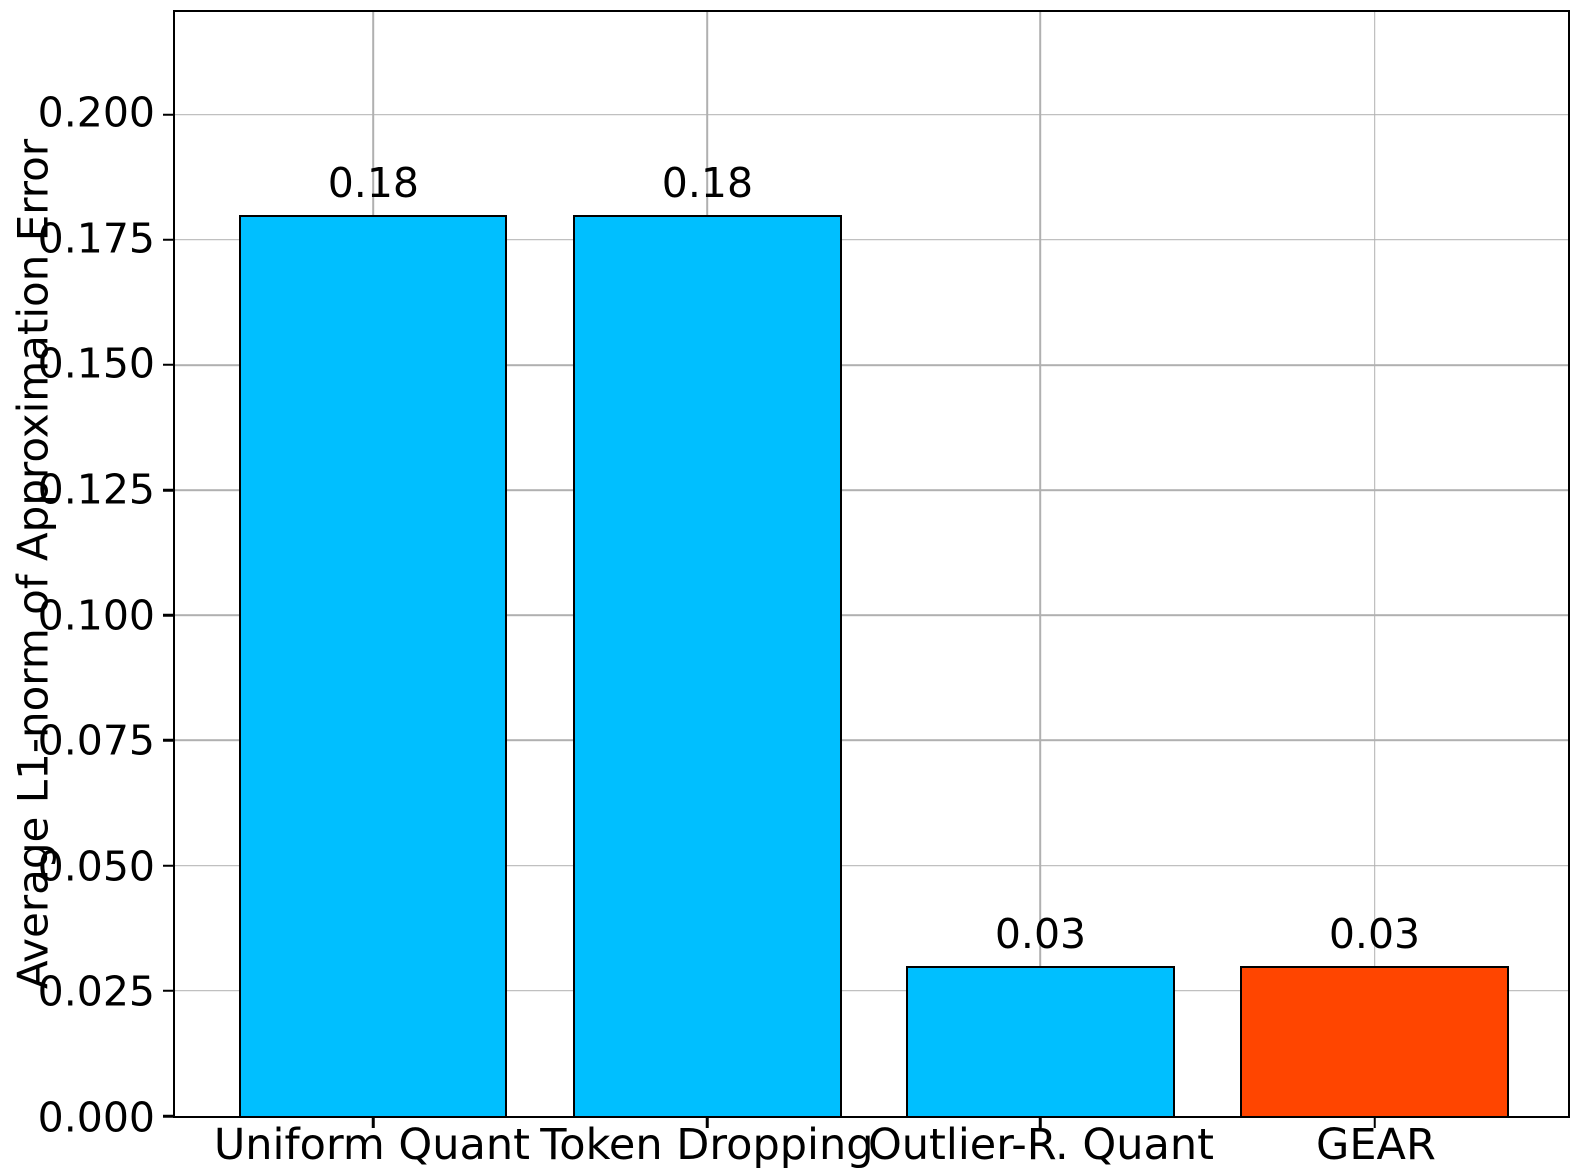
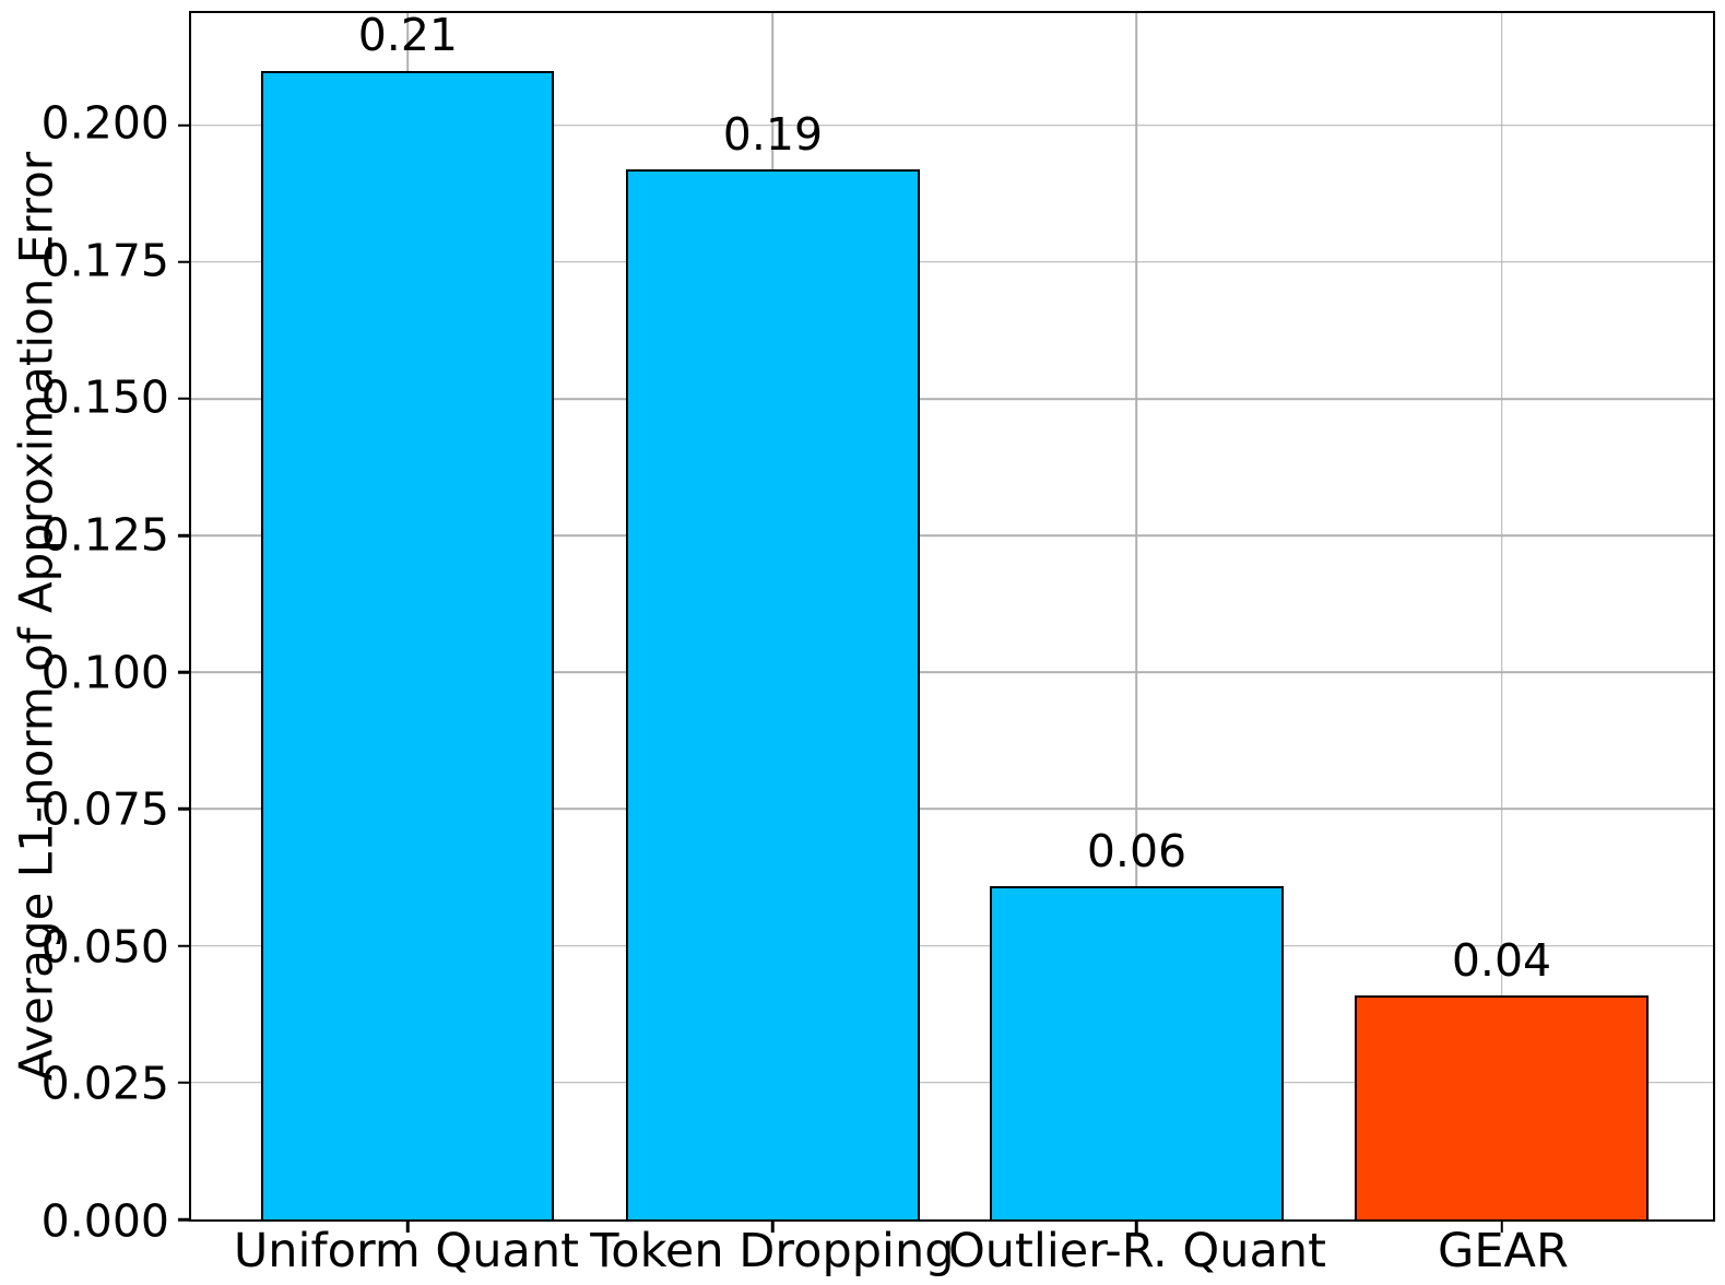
Uniform Quant: 0.18 -> 0.21
Token Dropping: 0.18 -> 0.19
Outlier-R. Quant: 0.03 -> 0.06
GEAR: 0.03 -> 0.04
